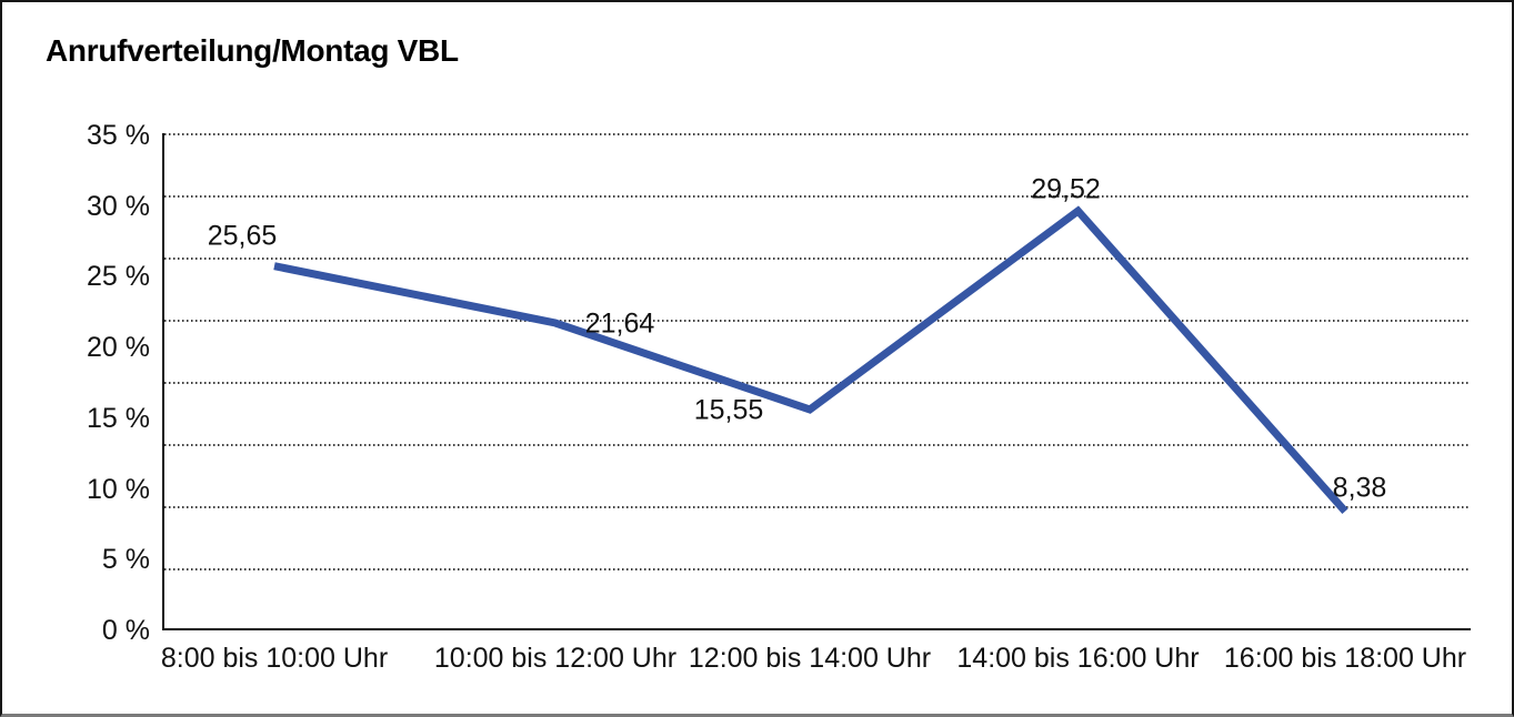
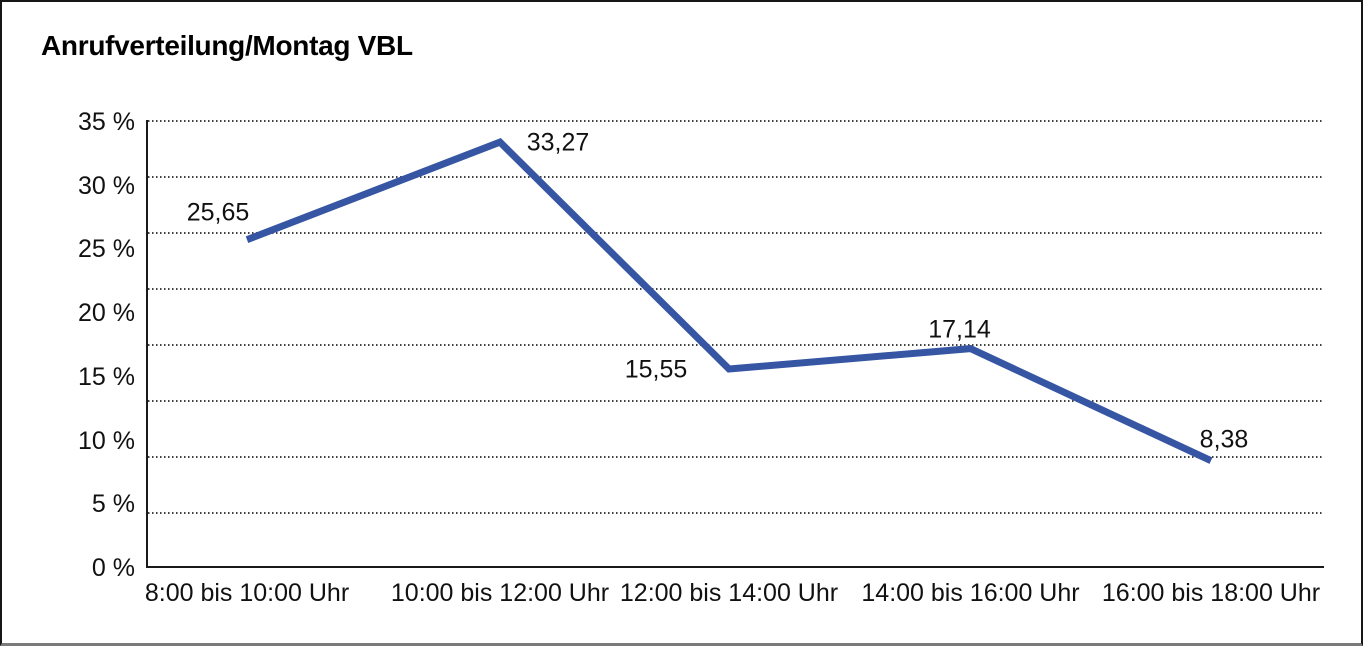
10:00 bis 12:00 Uhr: 21,64 -> 33,27
14:00 bis 16:00 Uhr: 29,52 -> 17,14
